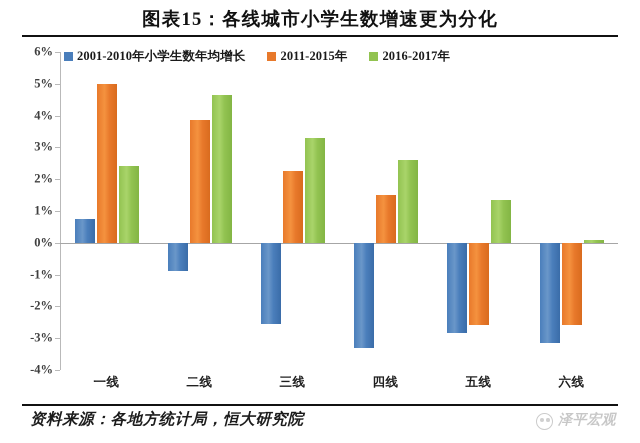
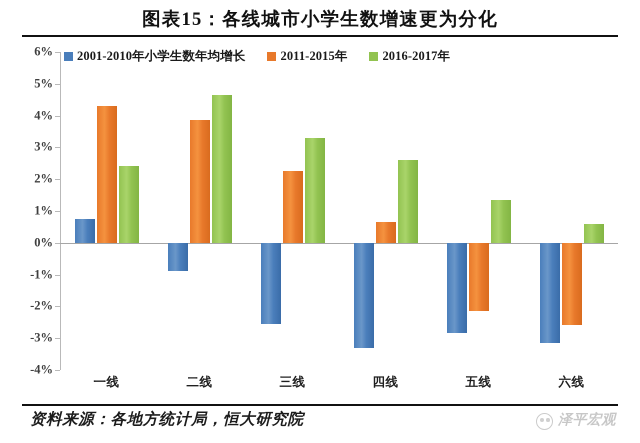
2011-2015年/一线: 5.0% -> 4.3%
2011-2015年/四线: 1.5% -> 0.7%
2011-2015年/五线: -2.6% -> -2.1%
2016-2017年/六线: 0.1% -> 0.6%
